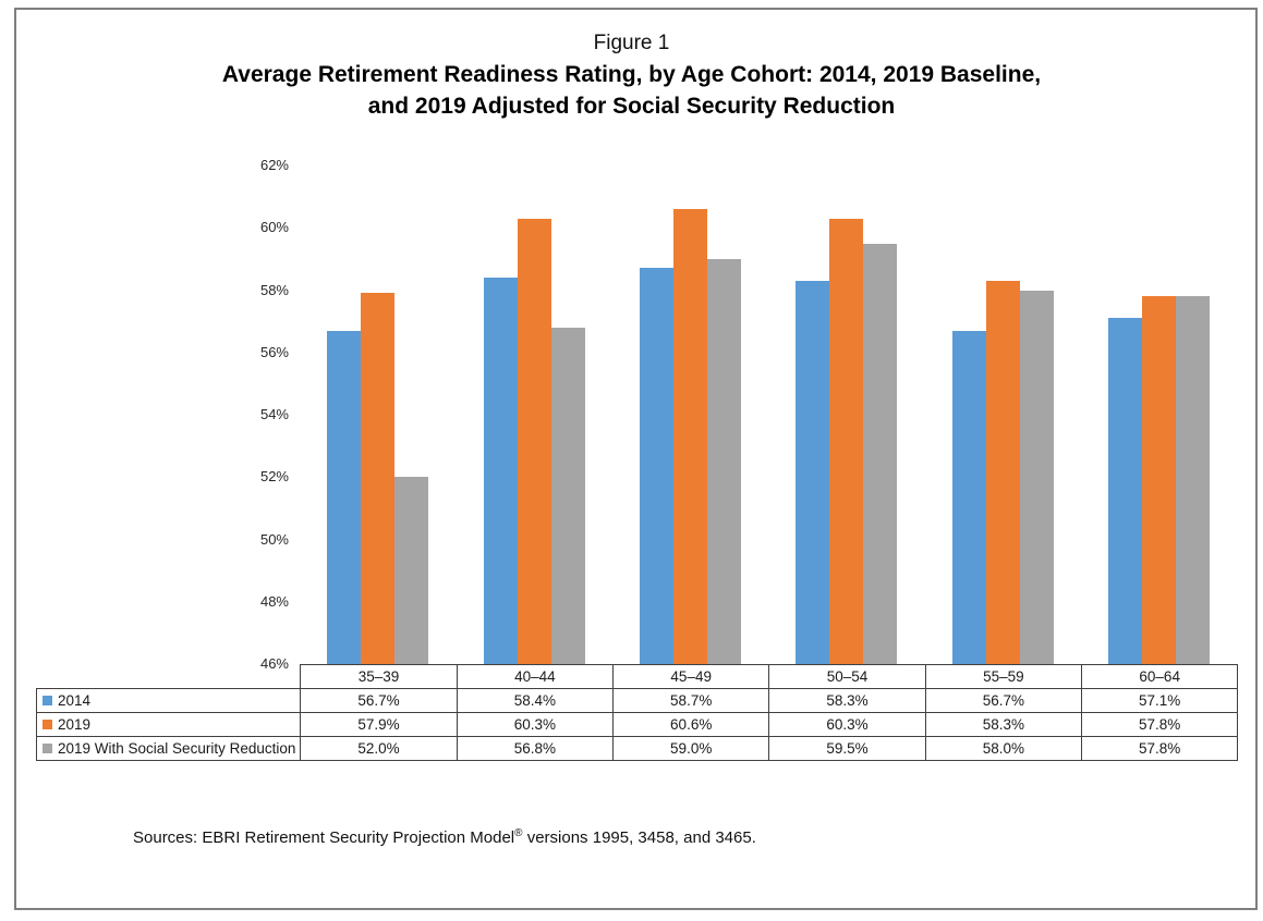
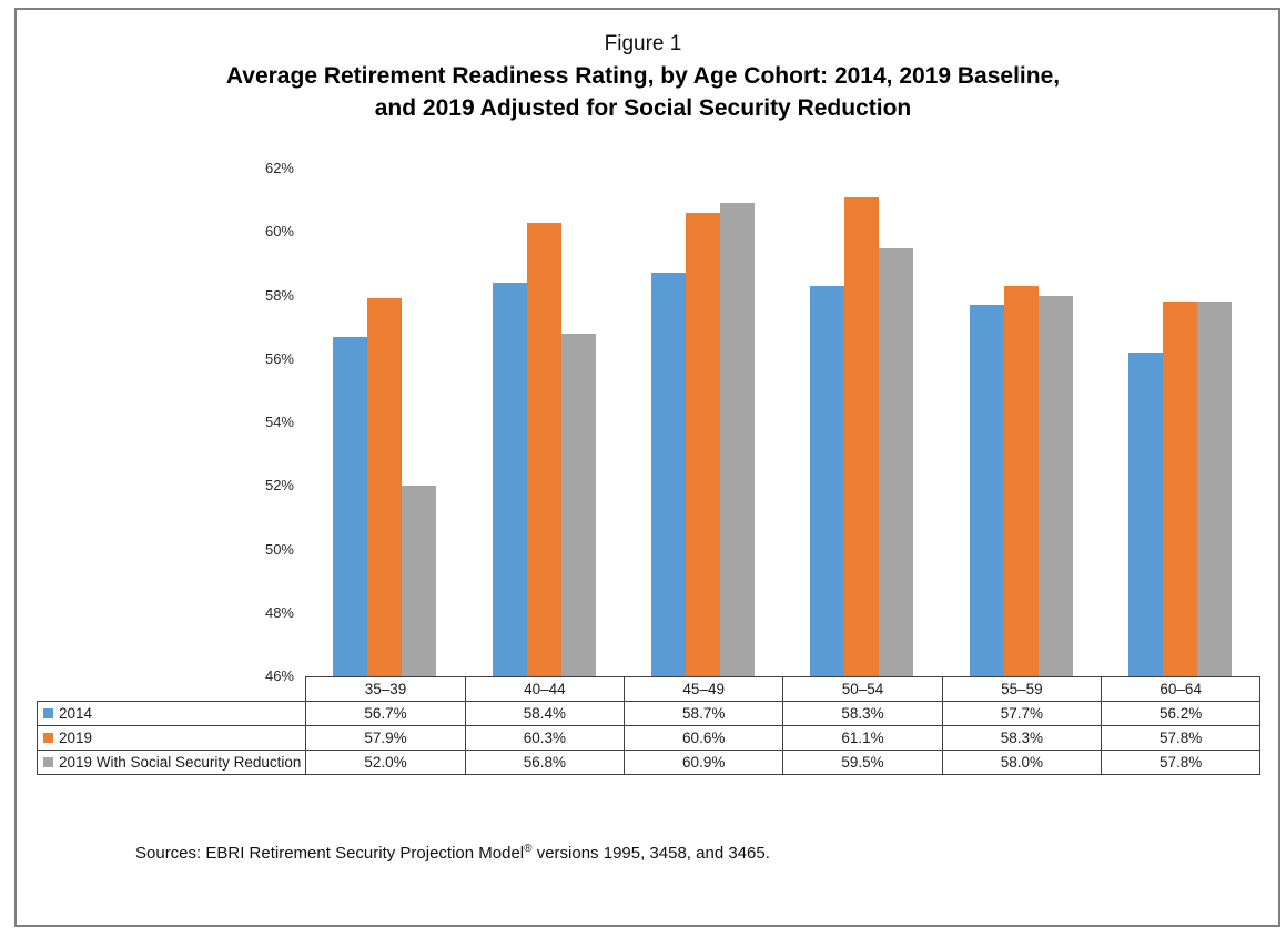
2019 With Social Security Reduction/45–49: 59.0% -> 60.9%
2019/50–54: 60.3% -> 61.1%
2014/55–59: 56.7% -> 57.7%
2014/60–64: 57.1% -> 56.2%
